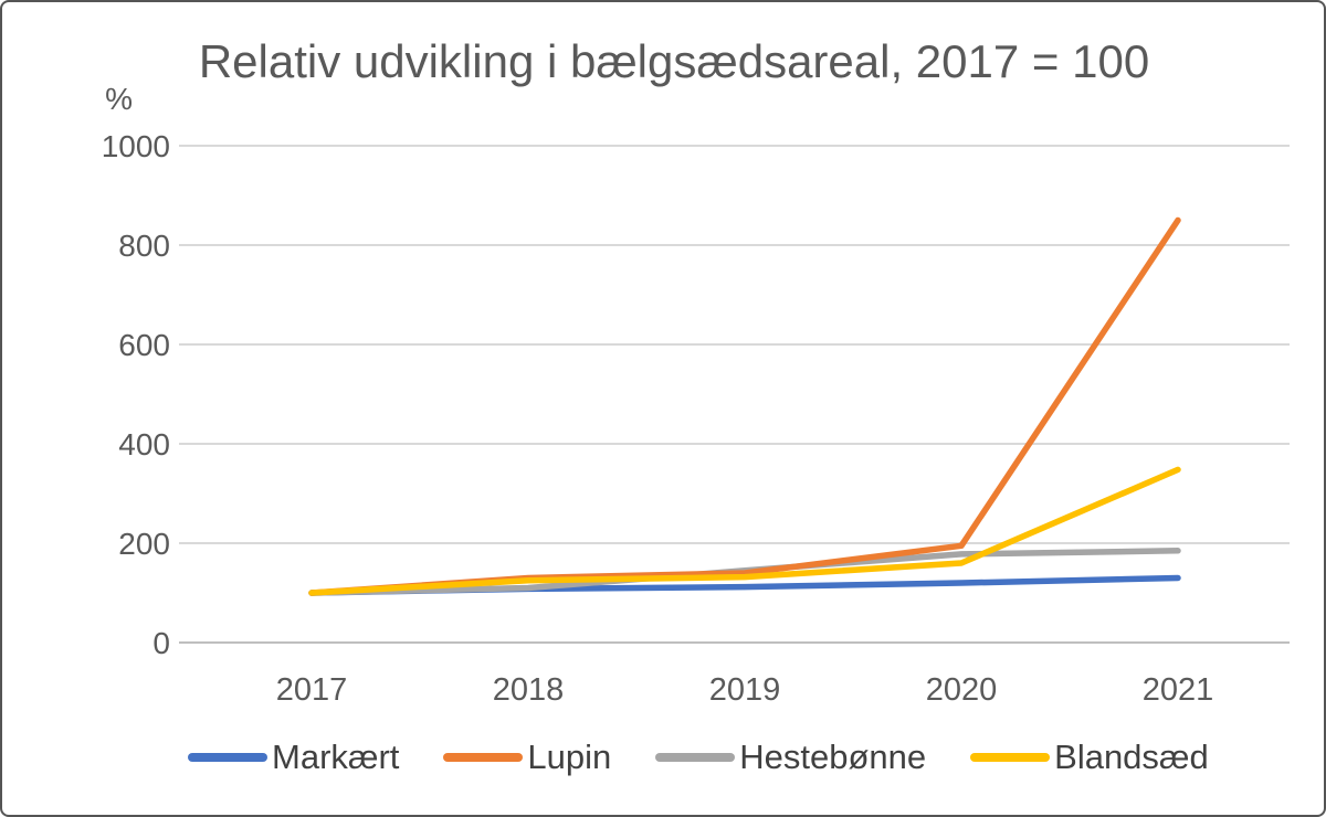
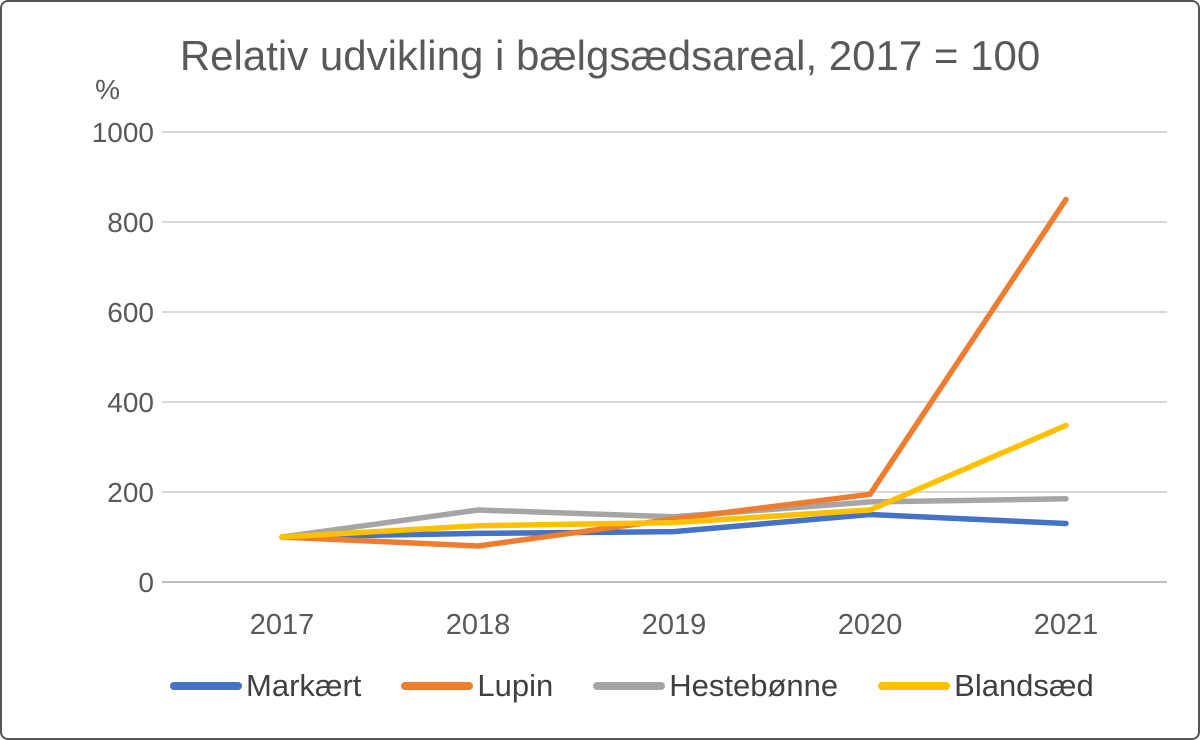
Lupin/2018: 130 -> 80
Hestebønne/2018: 110 -> 160
Markært/2020: 120 -> 150
